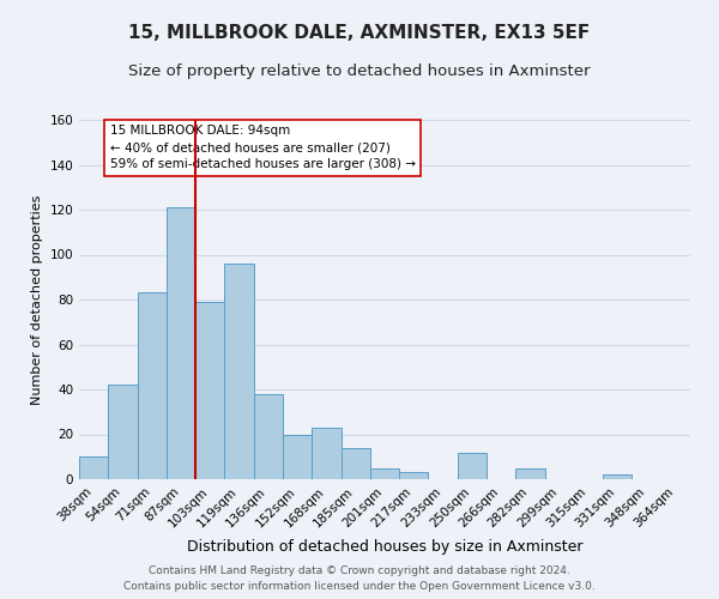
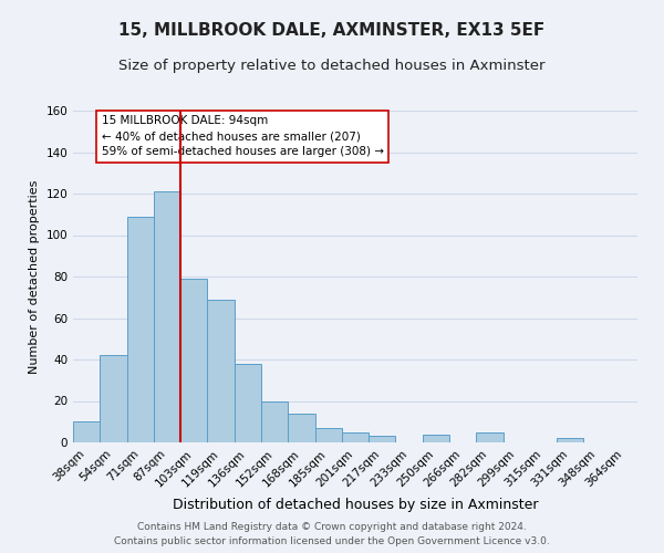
71sqm: 83 -> 109
119sqm: 96 -> 69
168sqm: 23 -> 14
185sqm: 14 -> 7
250sqm: 12 -> 4
